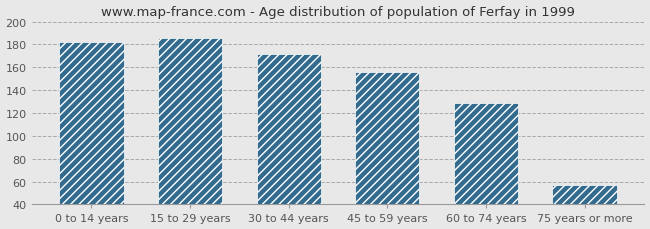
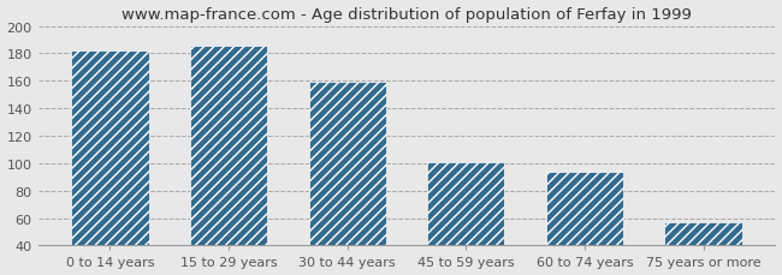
30 to 44 years: 172 -> 159
45 to 59 years: 156 -> 101
60 to 74 years: 129 -> 94
